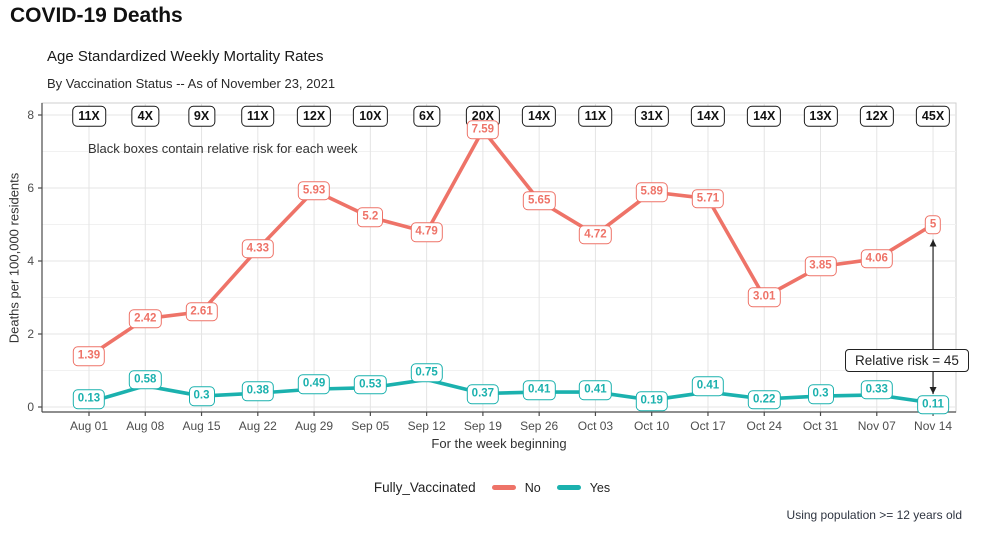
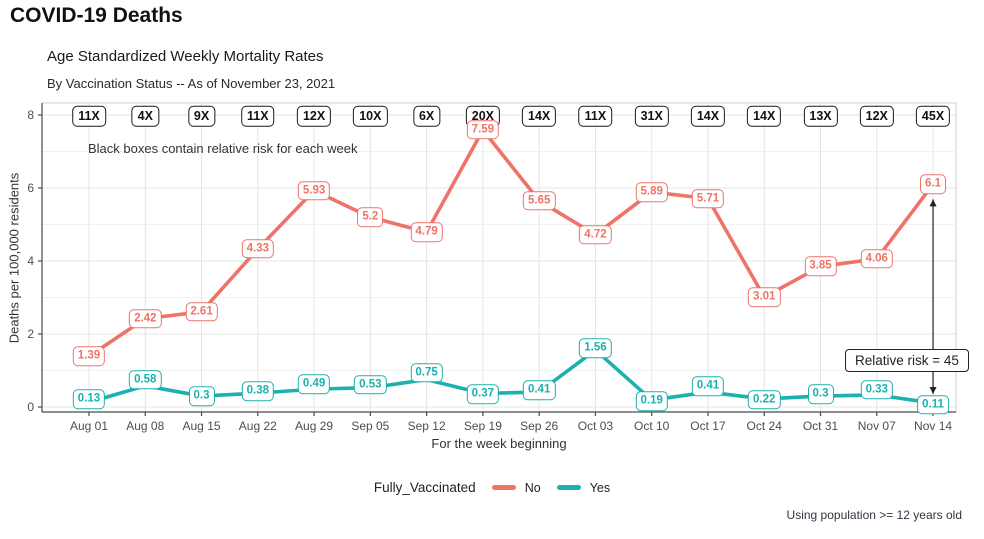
Yes/Oct 03: 0.41 -> 1.56
No/Nov 14: 5 -> 6.1
